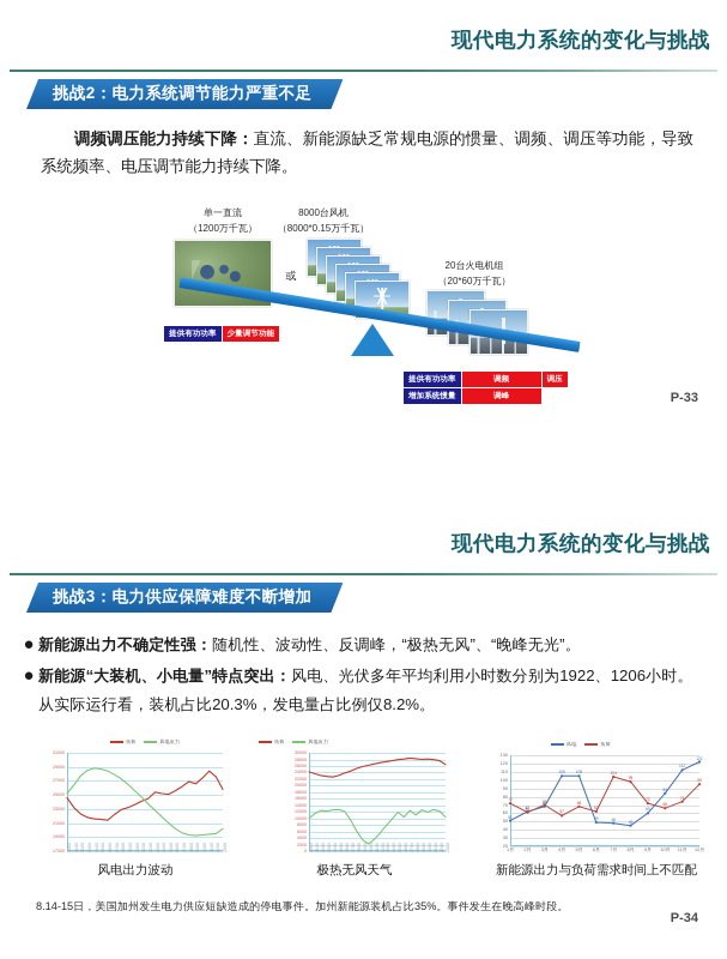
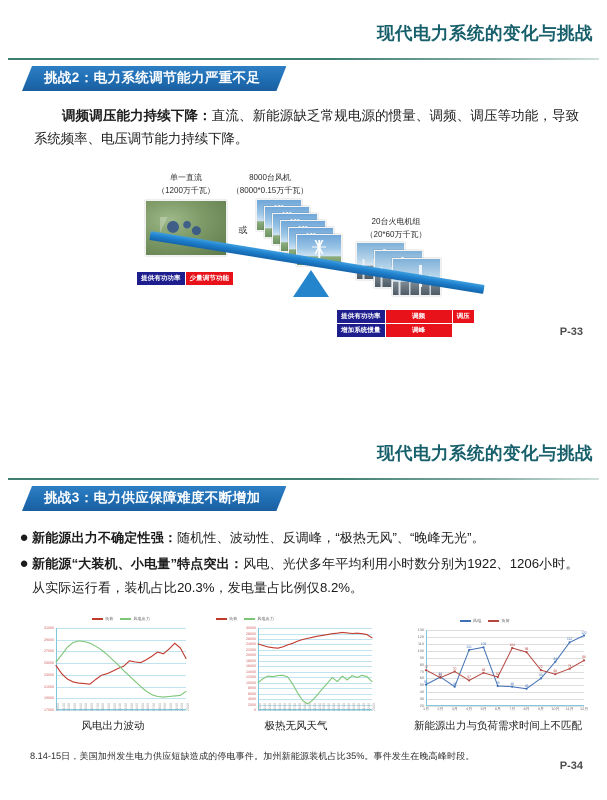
新能源出力与负荷需求时间上不匹配/风电/3月: 68 -> 48
新能源出力与负荷需求时间上不匹配/风电/4月: 105 -> 101
新能源出力与负荷需求时间上不匹配/负荷/12月: 95 -> 86
